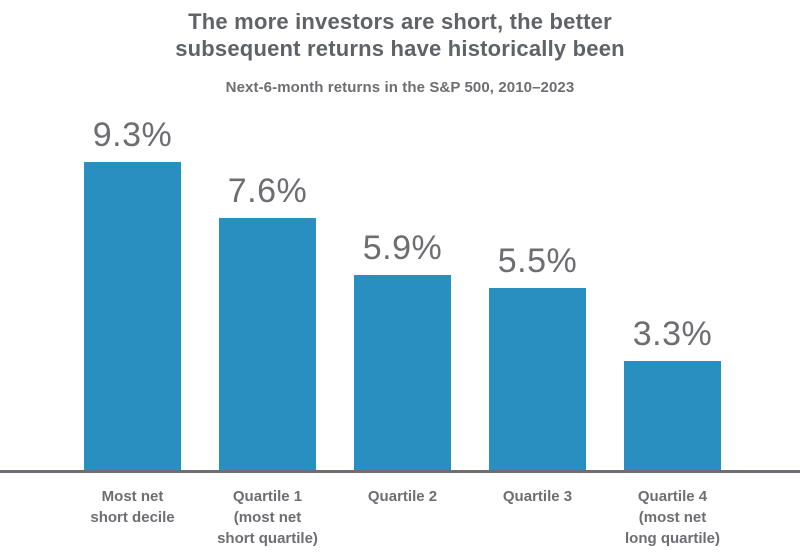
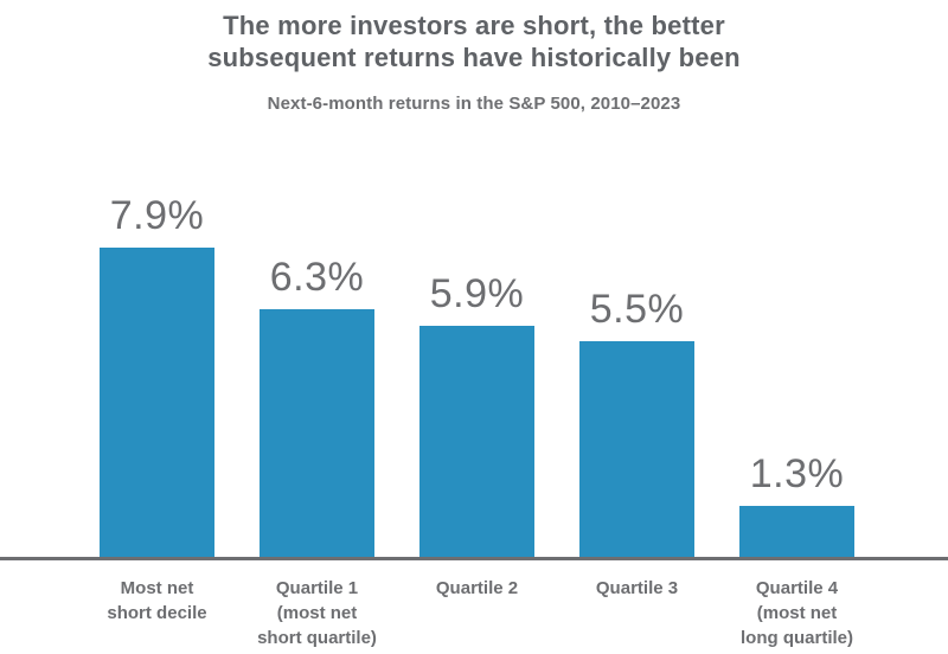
Most net short decile: 9.3% -> 7.9%
Quartile 1 (most net short quartile): 7.6% -> 6.3%
Quartile 4 (most net long quartile): 3.3% -> 1.3%
